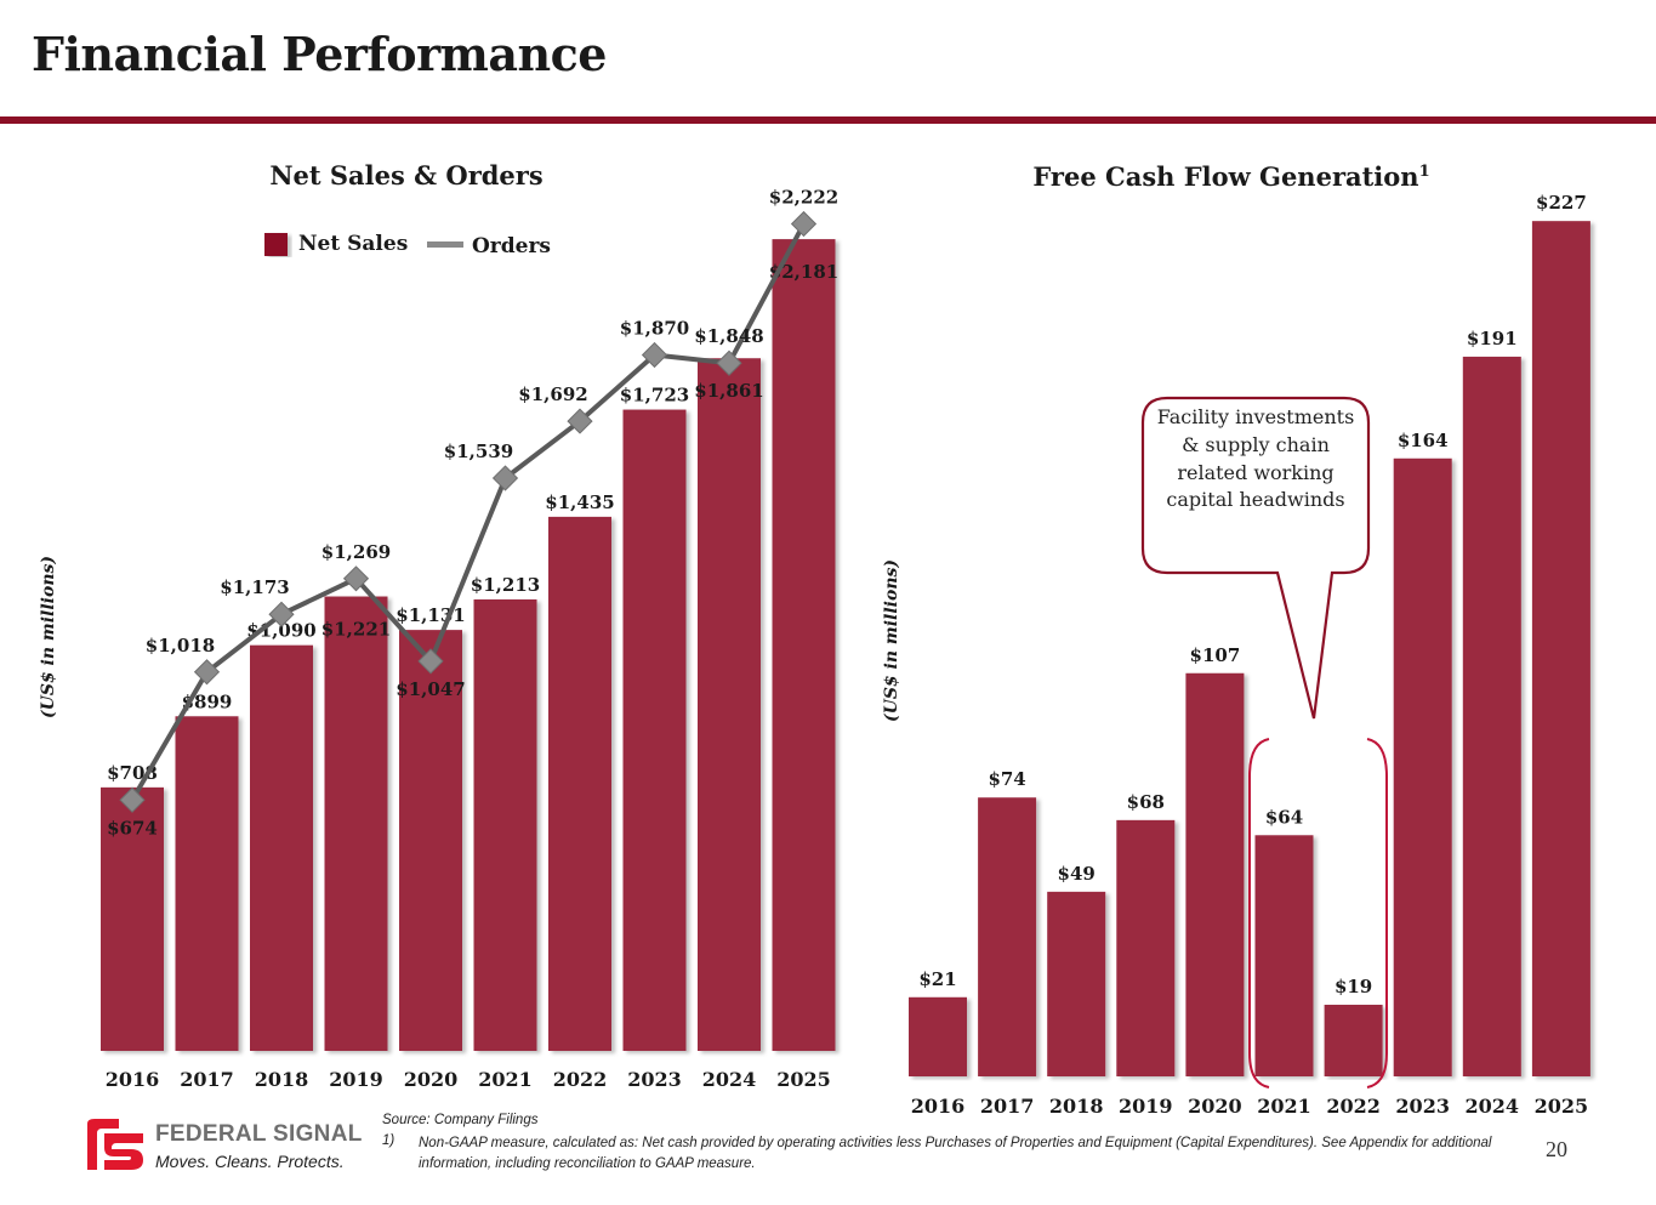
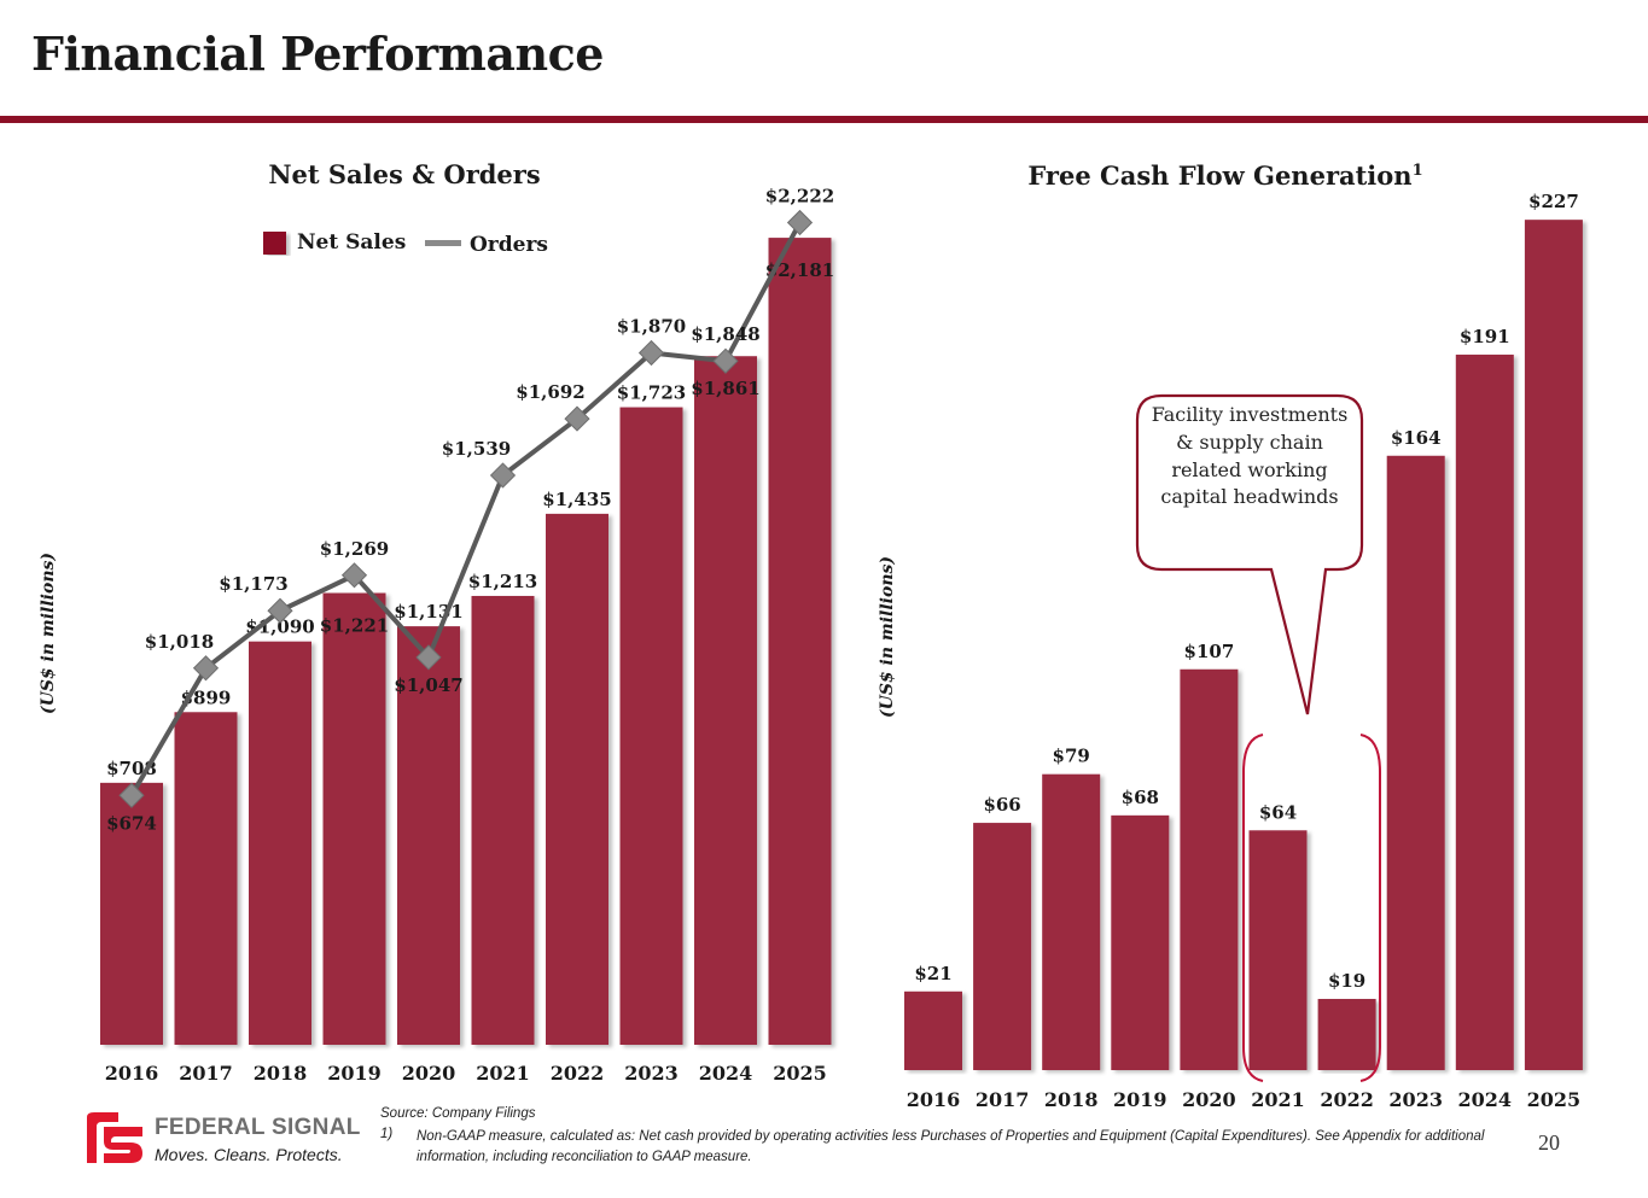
Free Cash Flow Generation/2017: $74 -> $66
Free Cash Flow Generation/2018: $49 -> $79
